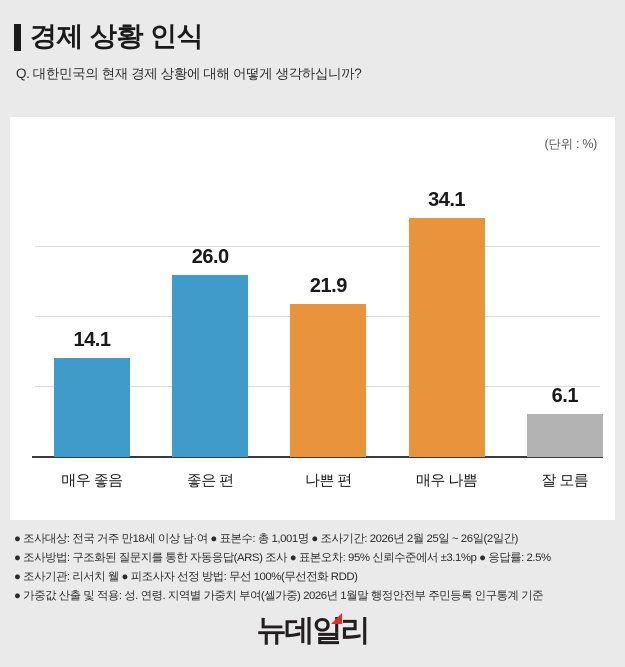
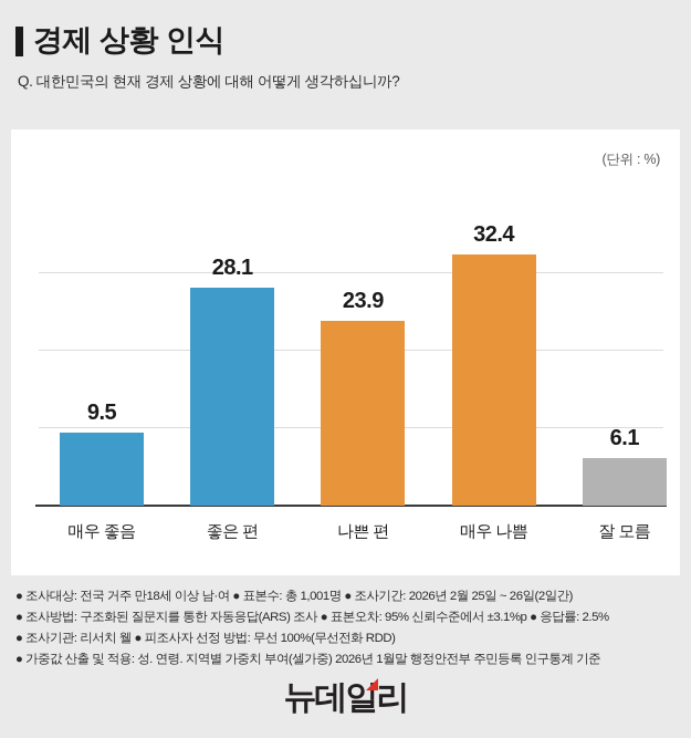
매우 좋음: 14.1 -> 9.5
좋은 편: 26.0 -> 28.1
나쁜 편: 21.9 -> 23.9
매우 나쁨: 34.1 -> 32.4
